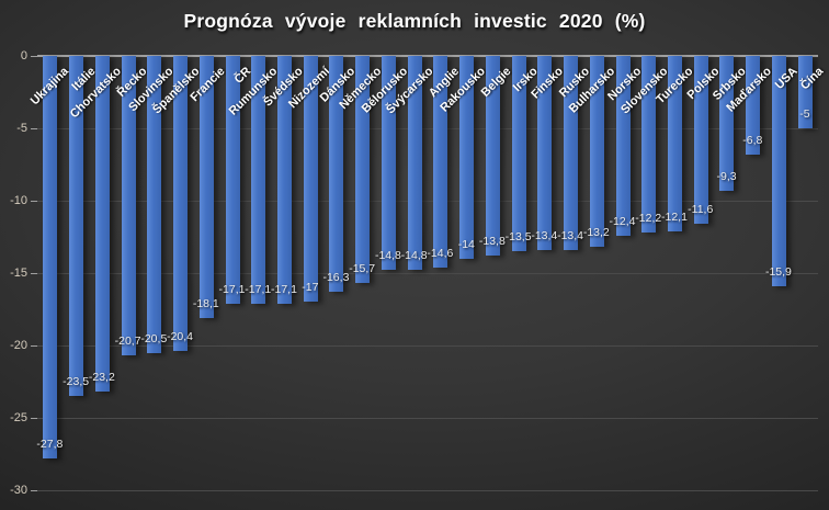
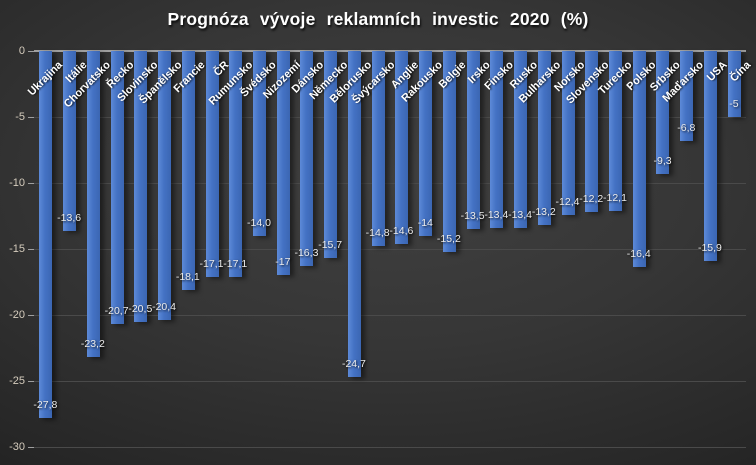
Itálie: -23,5 -> -13,6
Švédsko: -17,1 -> -14,0
Bělorusko: -14,8 -> -24,7
Belgie: -13,8 -> -15,2
Polsko: -11,6 -> -16,4
